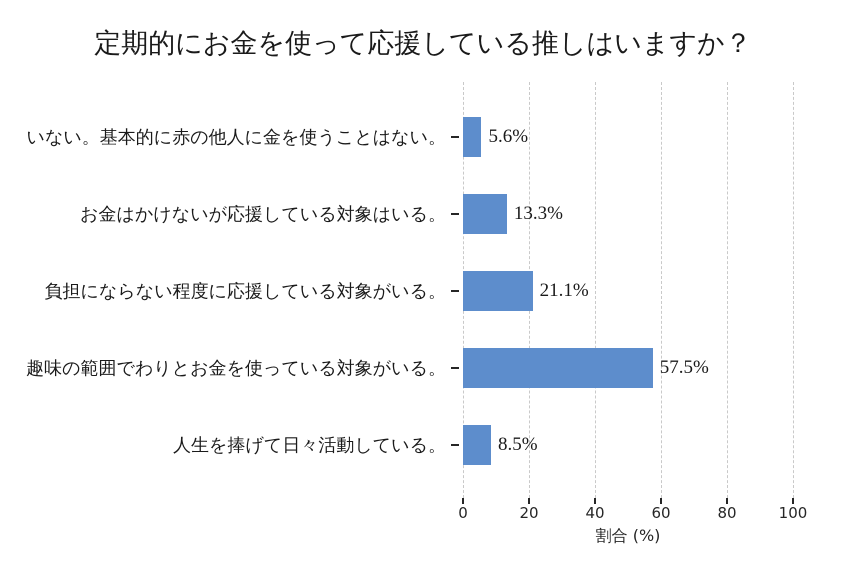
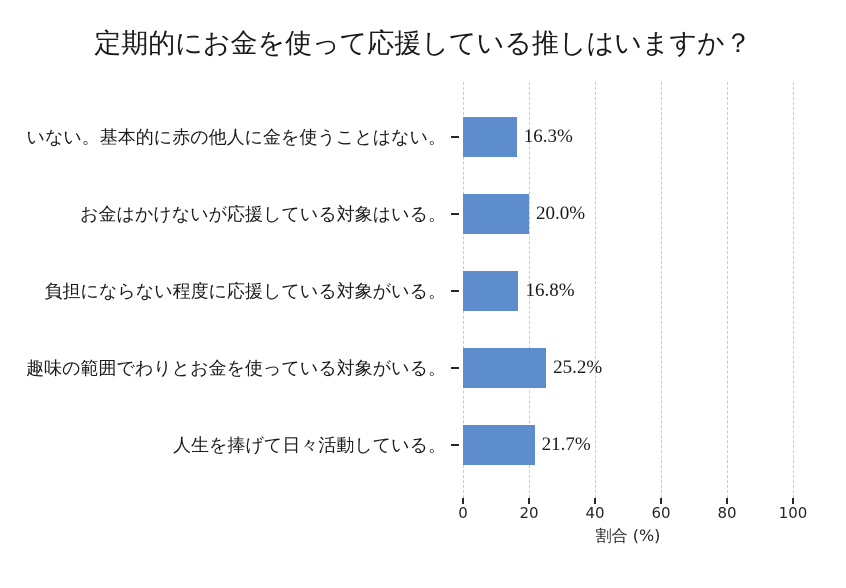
いない。基本的に赤の他人に金を使うことはない。: 5.6% -> 16.3%
お金はかけないが応援している対象はいる。: 13.3% -> 20.0%
負担にならない程度に応援している対象がいる。: 21.1% -> 16.8%
趣味の範囲でわりとお金を使っている対象がいる。: 57.5% -> 25.2%
人生を捧げて日々活動している。: 8.5% -> 21.7%
